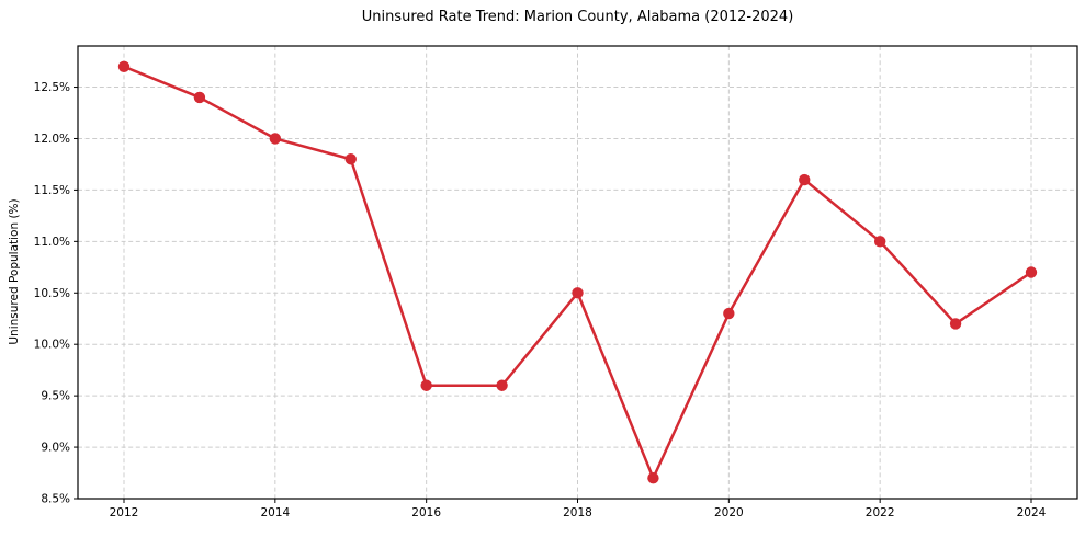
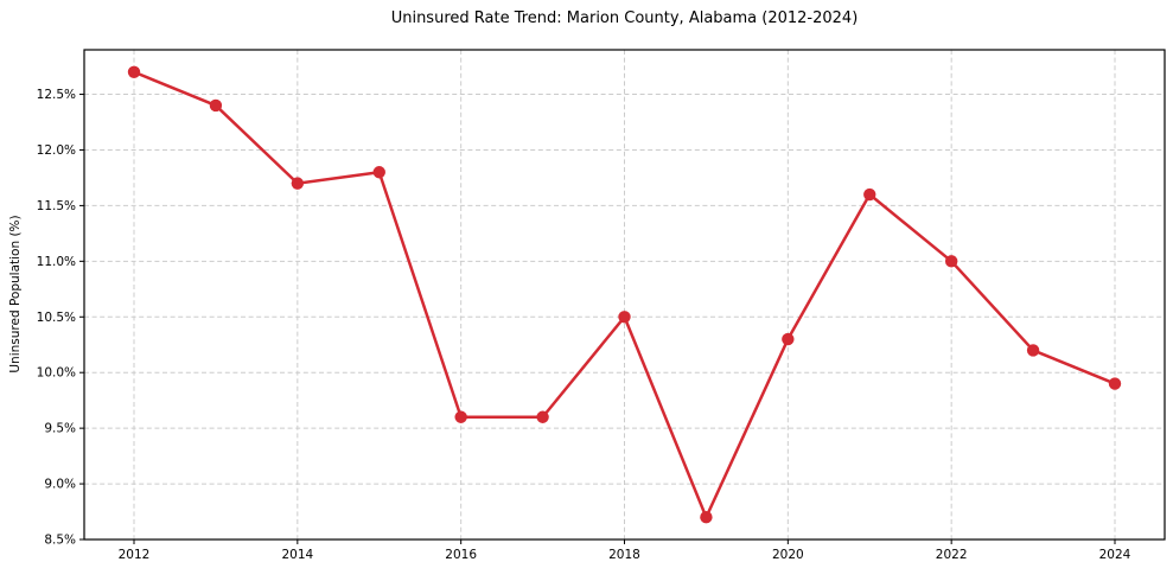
2014: 12.0% -> 11.7%
2024: 10.7% -> 9.9%
